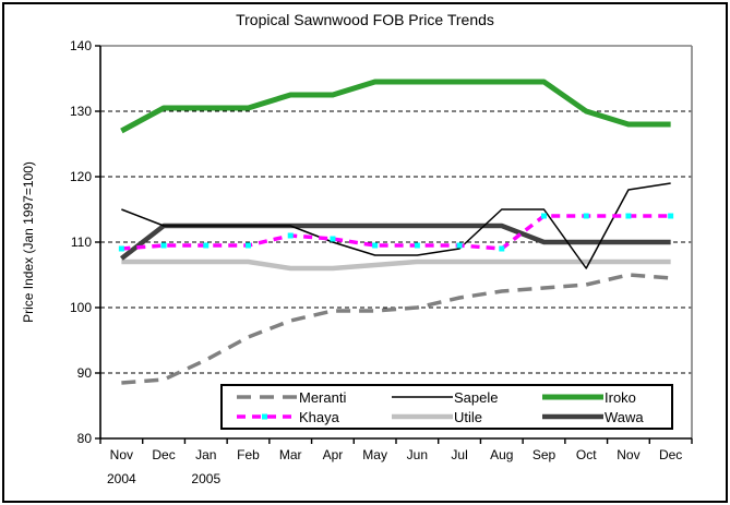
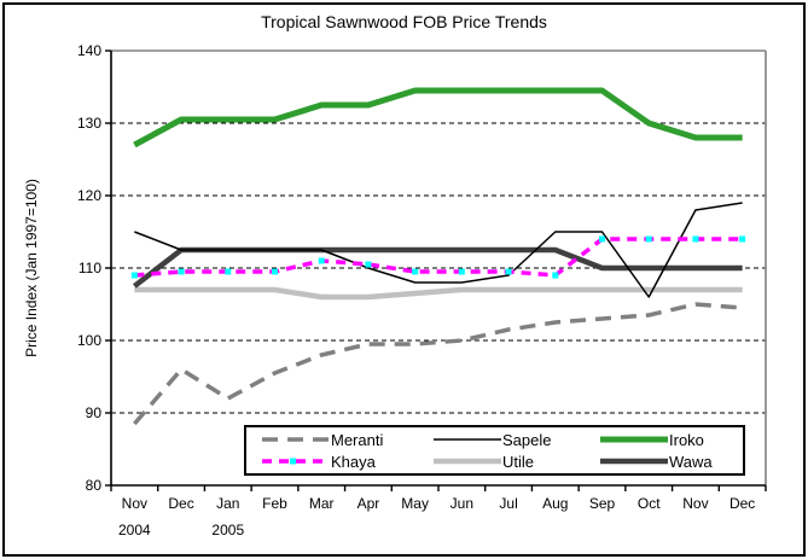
Meranti/Dec 2004: 89 -> 96
